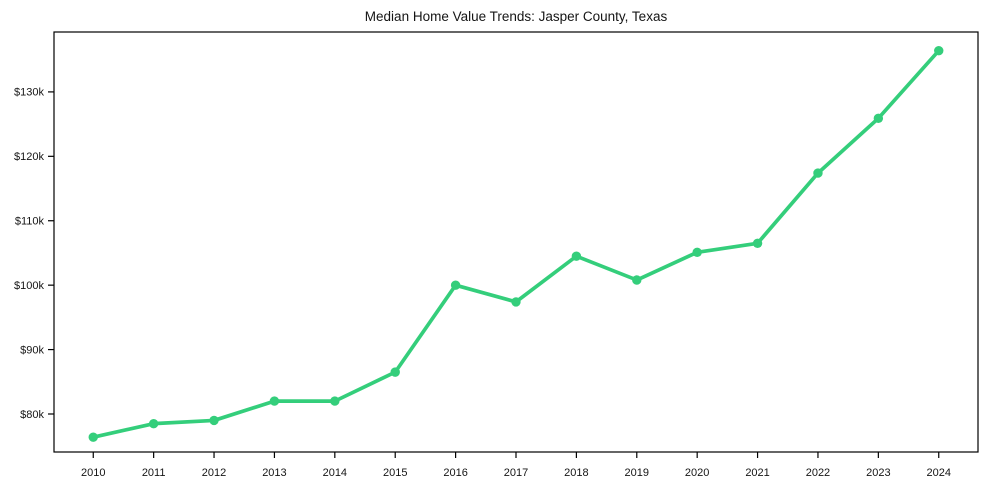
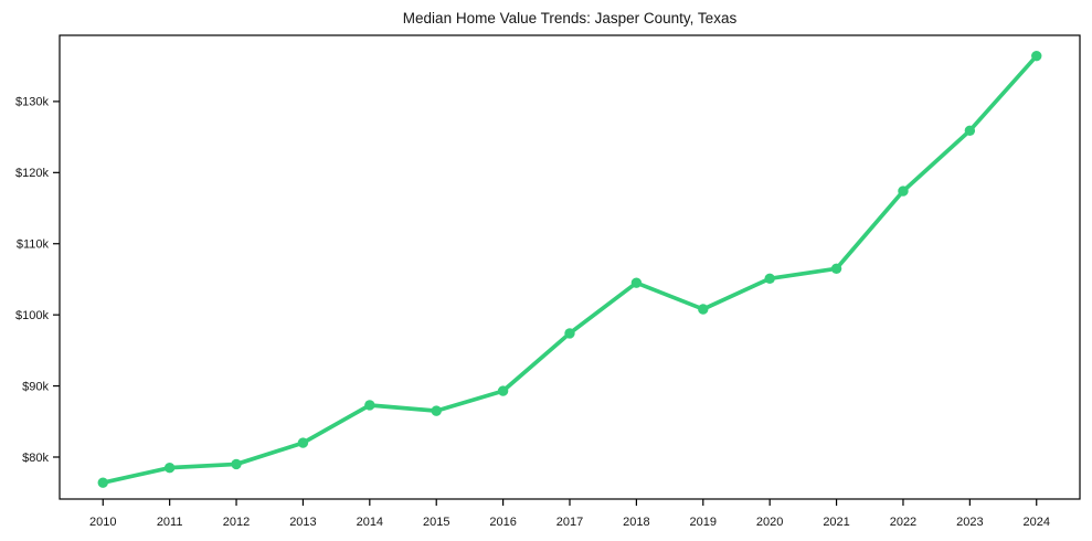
2014: $82k -> $87k
2016: $100k -> $89k
